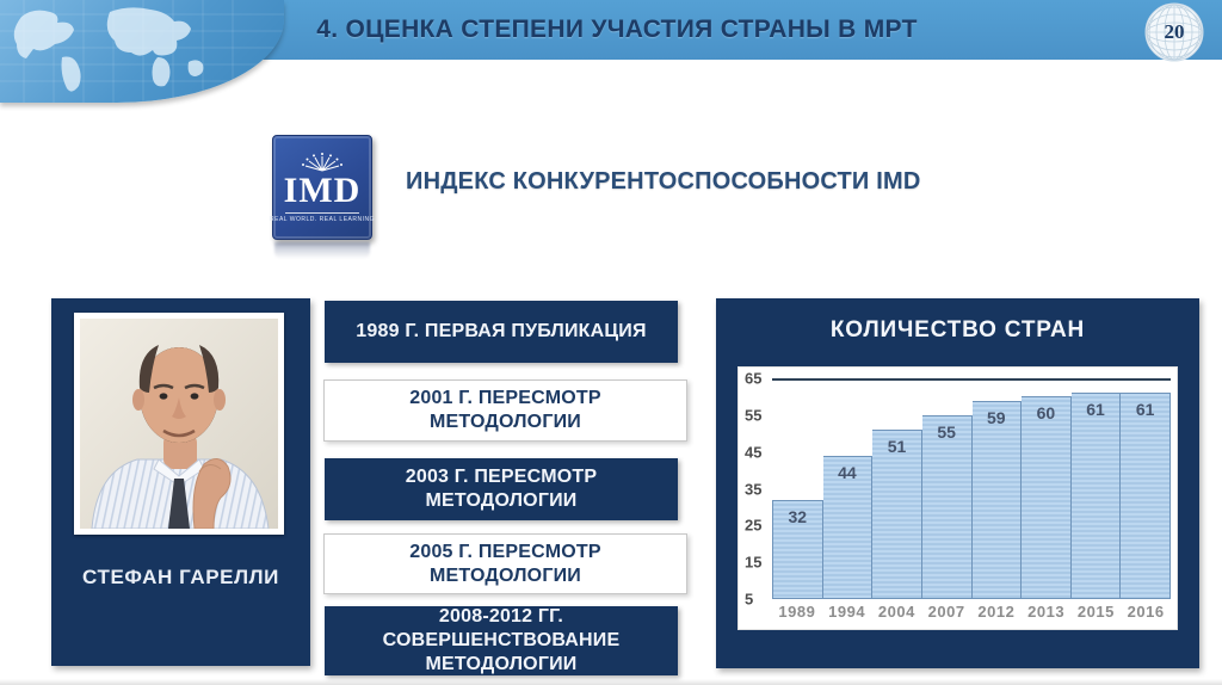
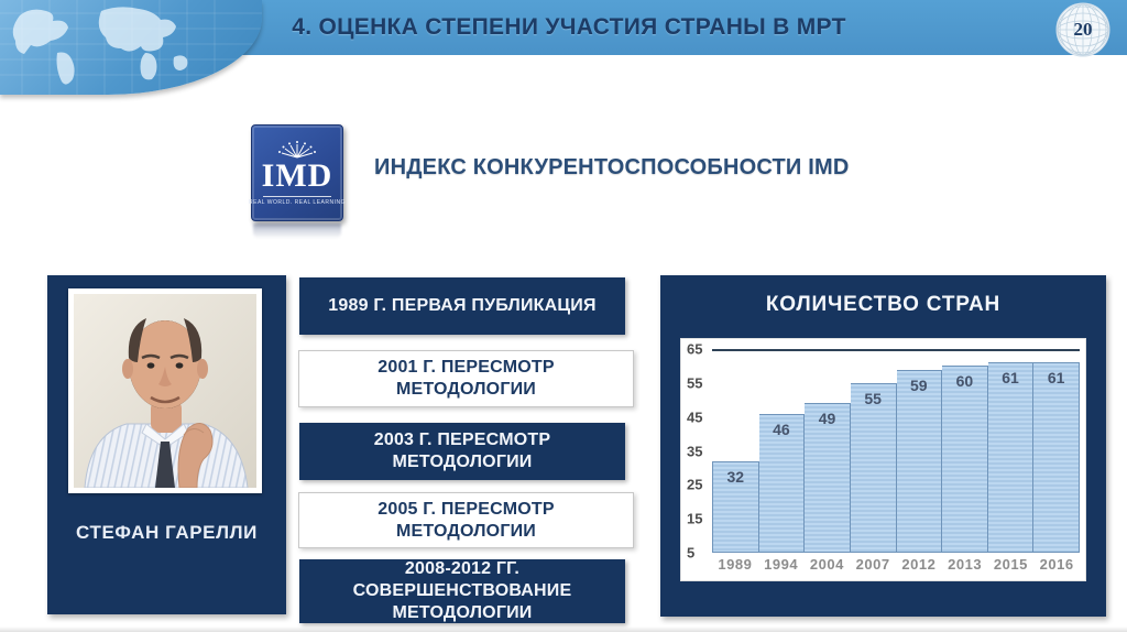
1994: 44 -> 46
2004: 51 -> 49
